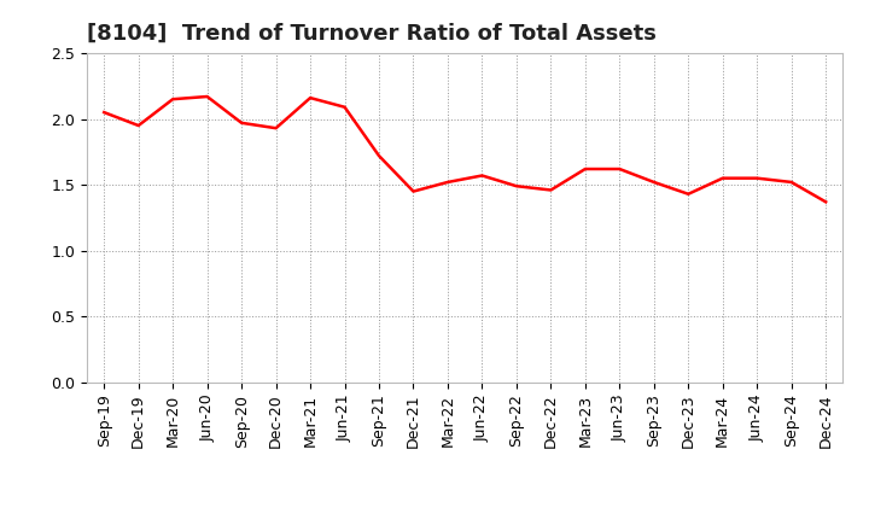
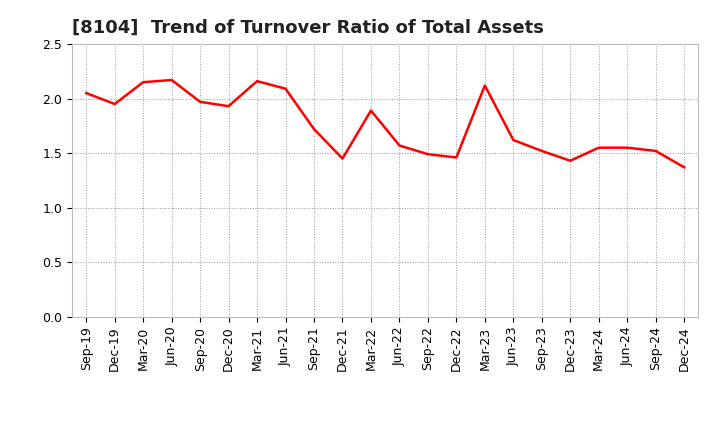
Mar-22: 1.52 -> 1.89
Mar-23: 1.62 -> 2.12
